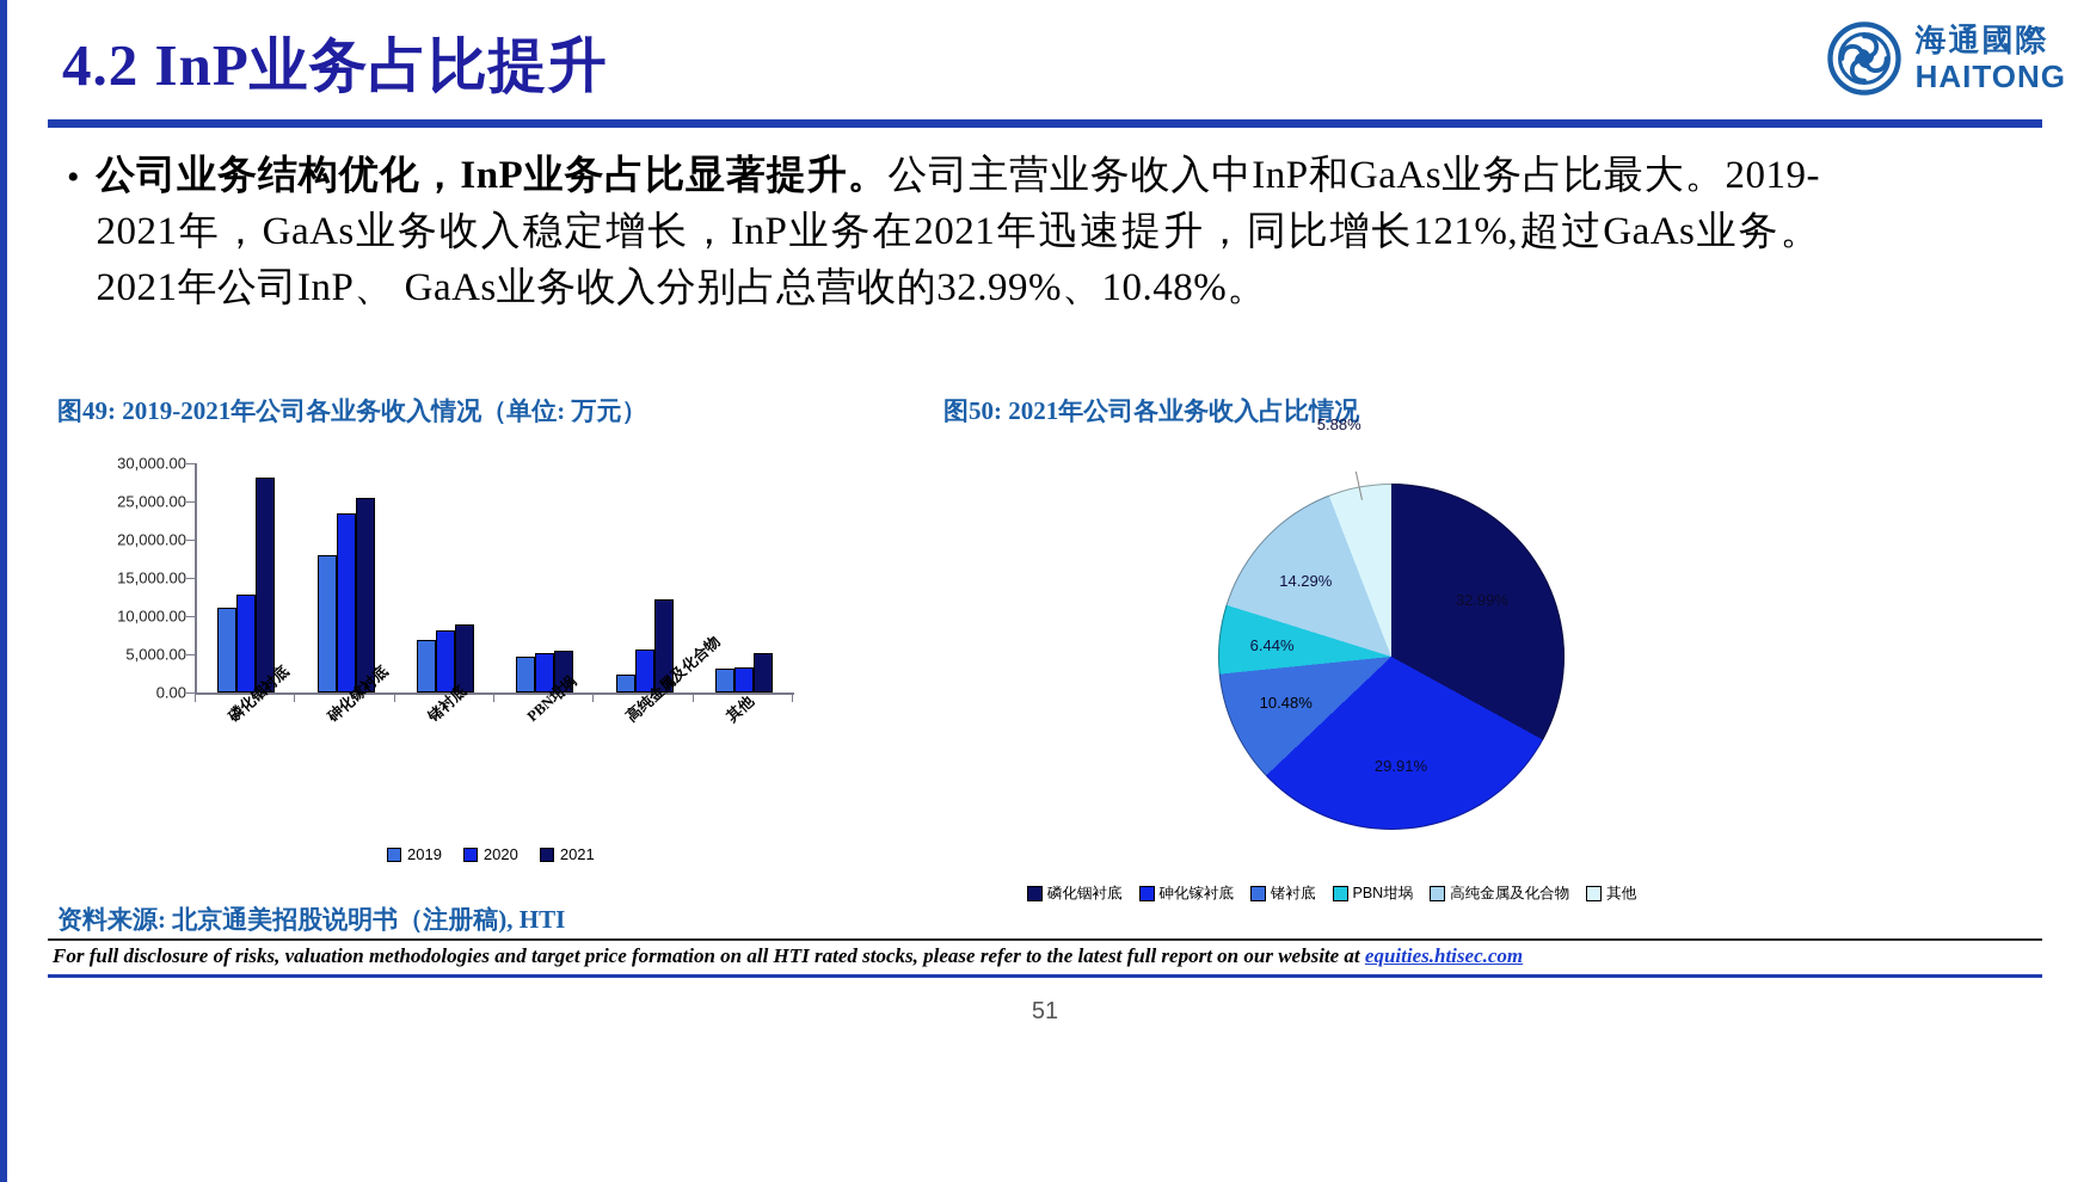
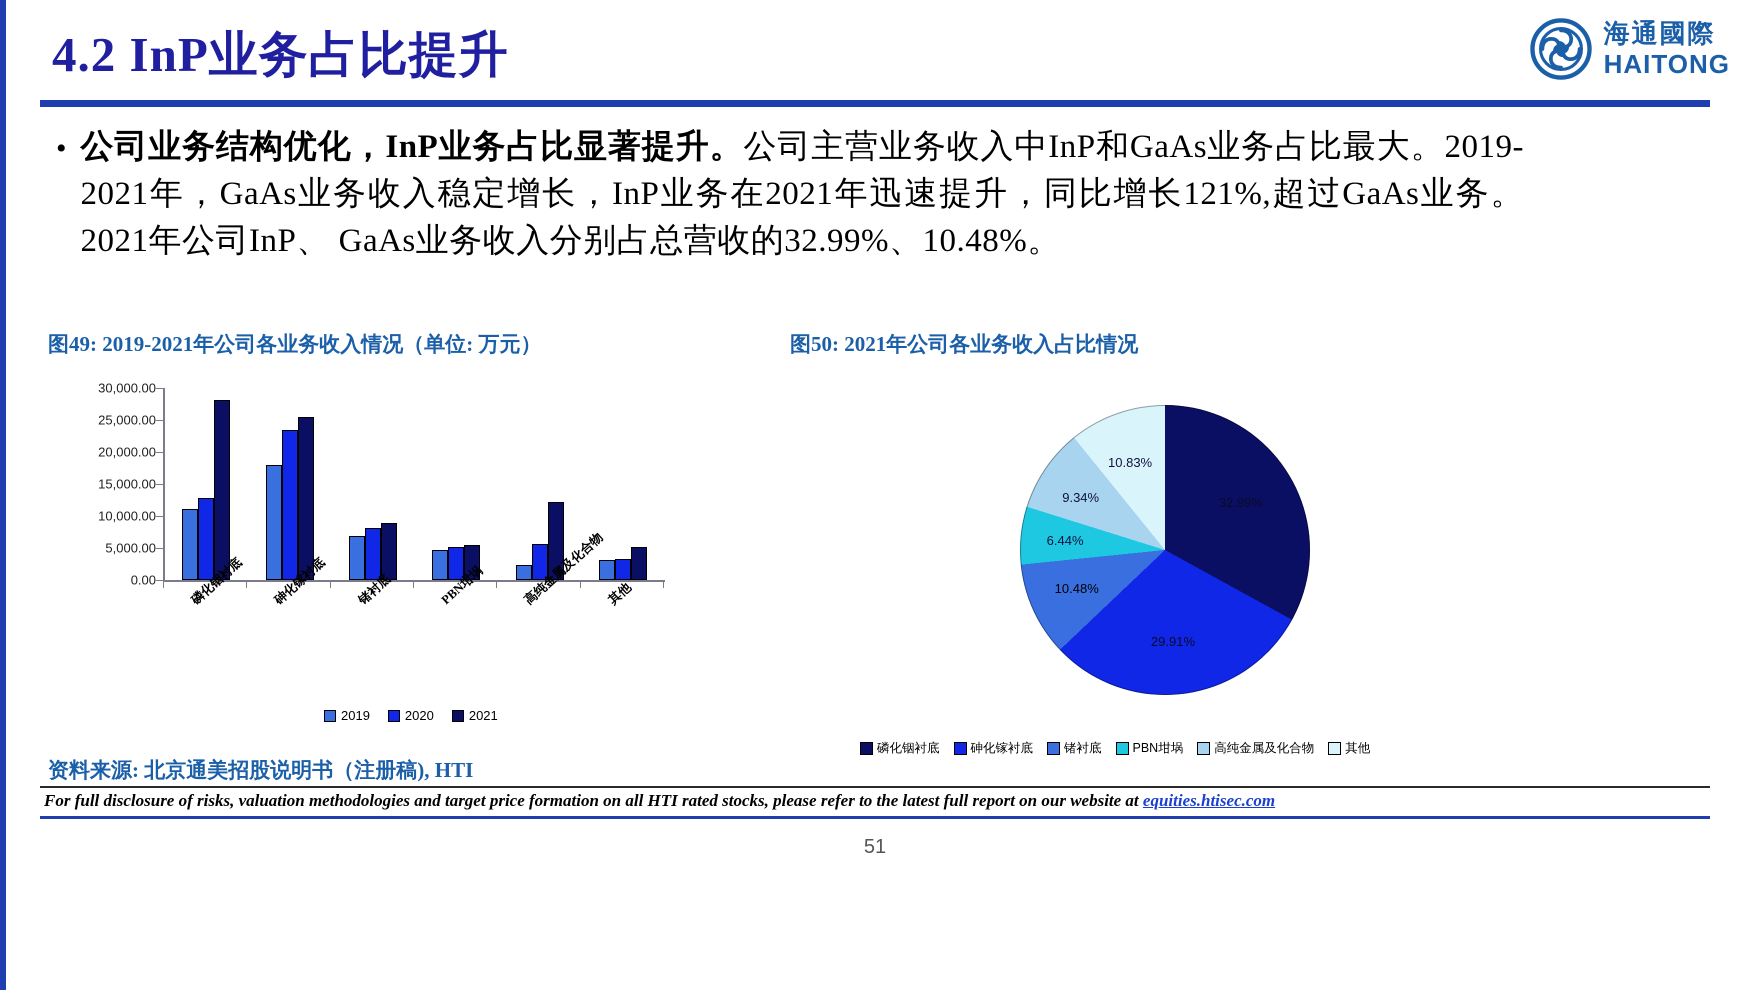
图50: 2021年公司各业务收入占比情况/高纯金属及化合物: 14.29% -> 9.34%
图50: 2021年公司各业务收入占比情况/其他: 5.88% -> 10.83%
